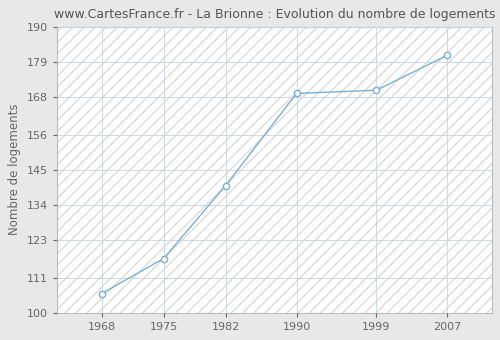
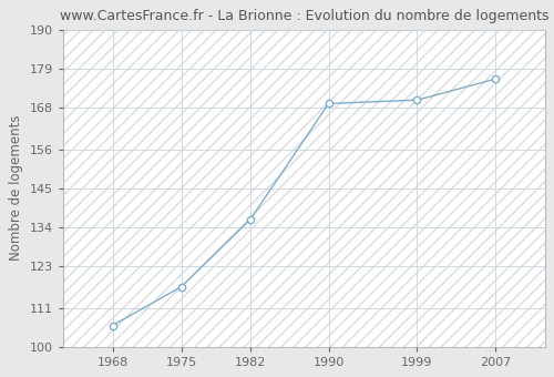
1982: 140 -> 136
2007: 181 -> 176
